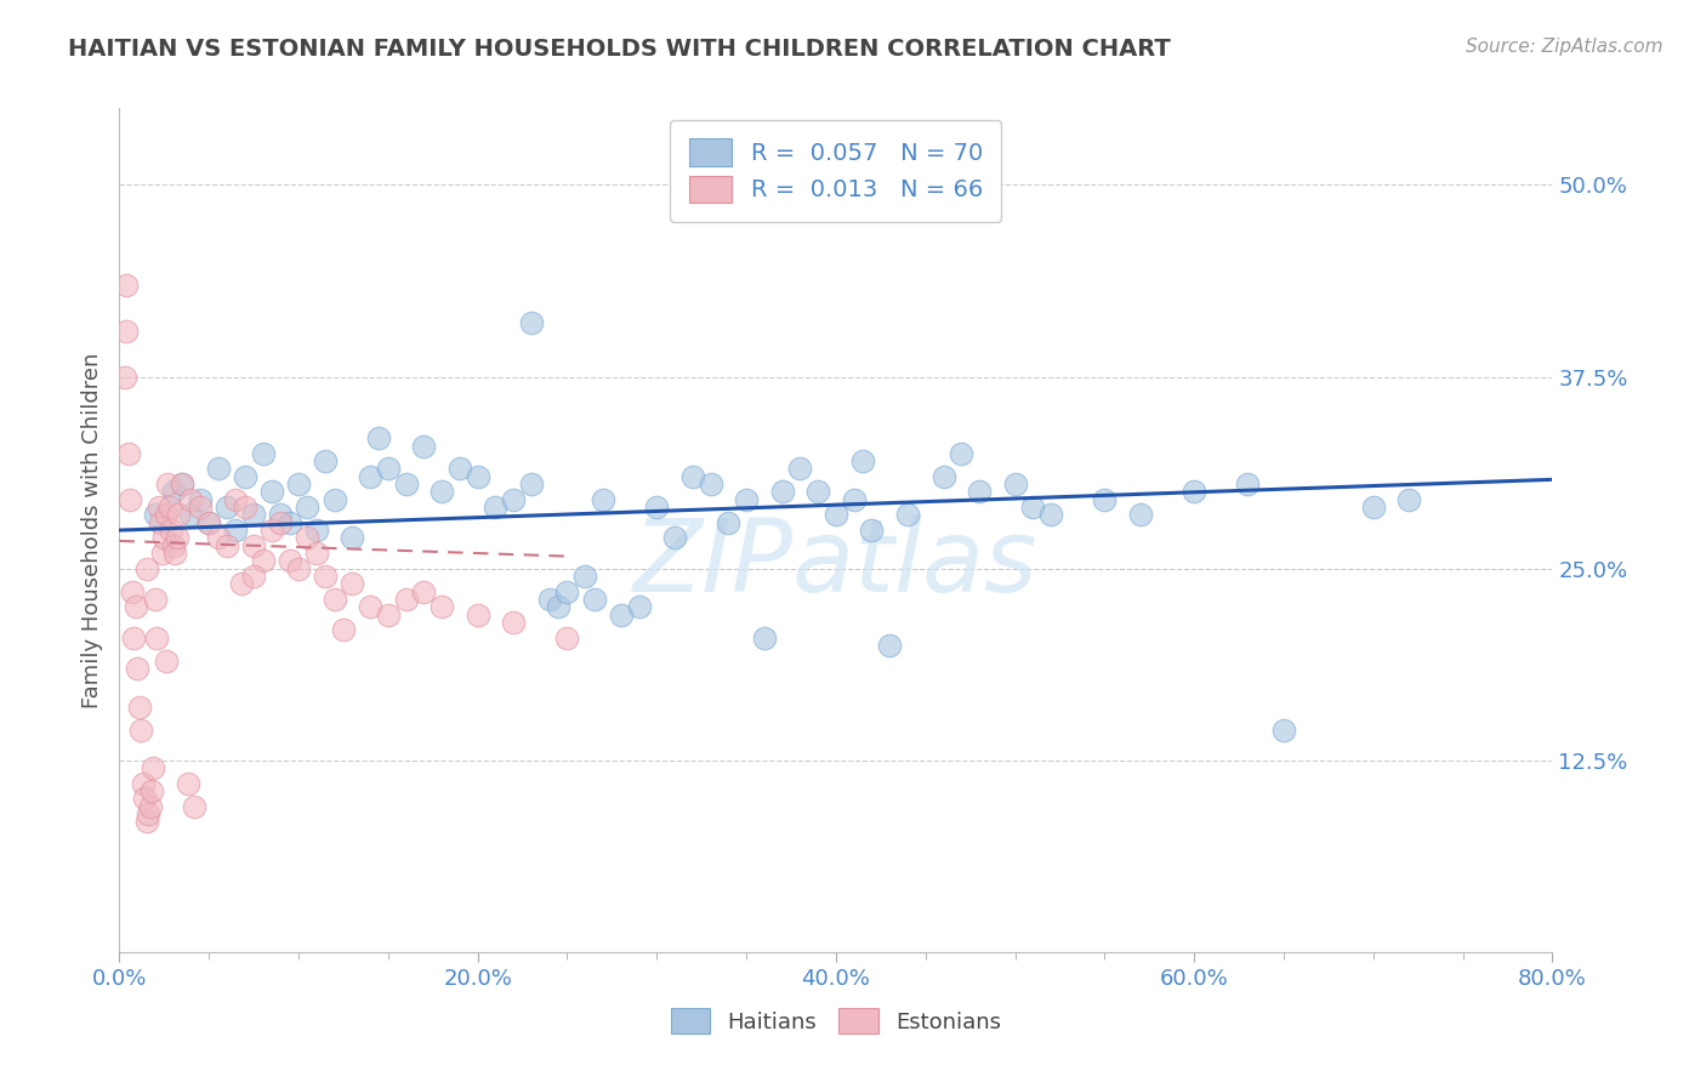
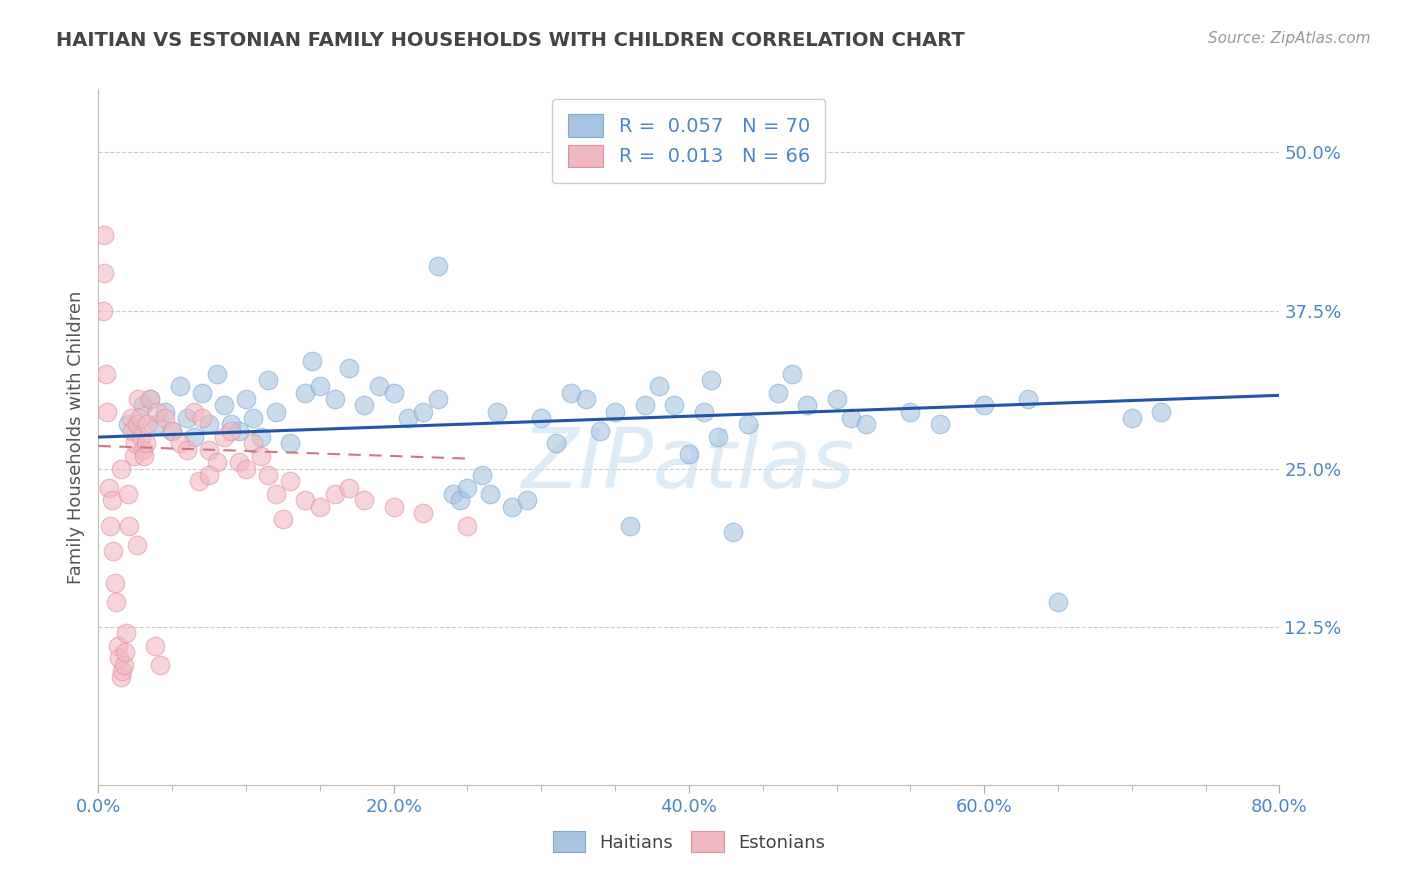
Haitians/40.0%: 28.5% -> 26.2%
